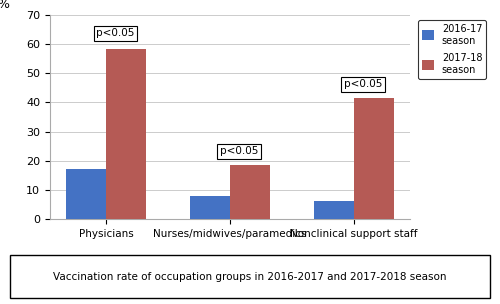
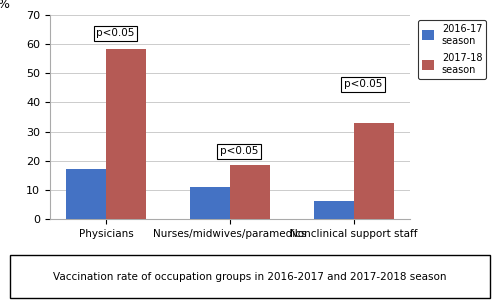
2016-17 season/Nurses/midwives/paramedics: 8 -> 11
2017-18 season/Nonclinical support staff: 41.5 -> 33.0
